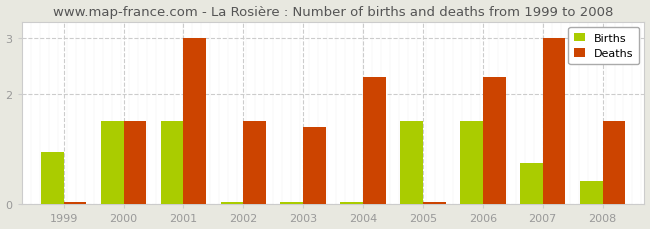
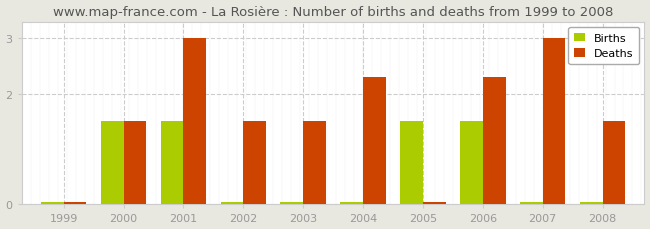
Births/1999: 0.94 -> 0.05
Deaths/2003: 1.40 -> 1.50
Births/2007: 0.74 -> 0.05
Births/2008: 0.42 -> 0.05
